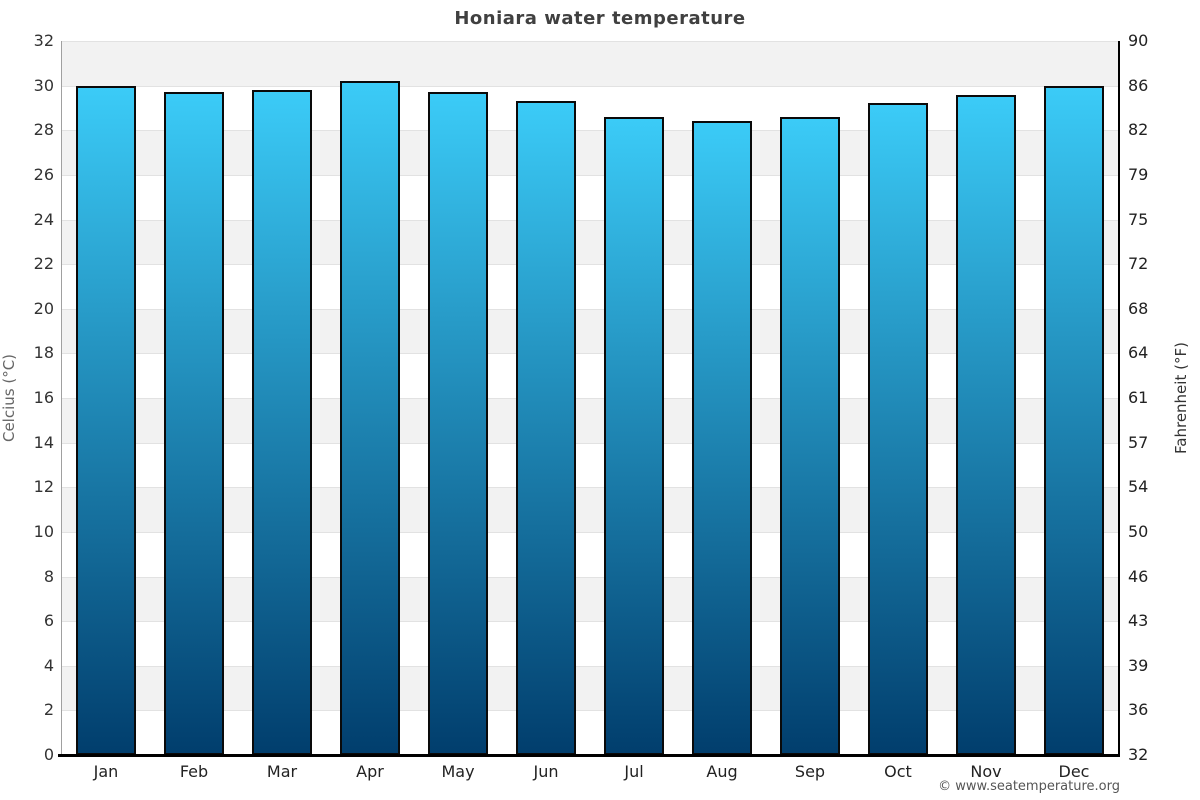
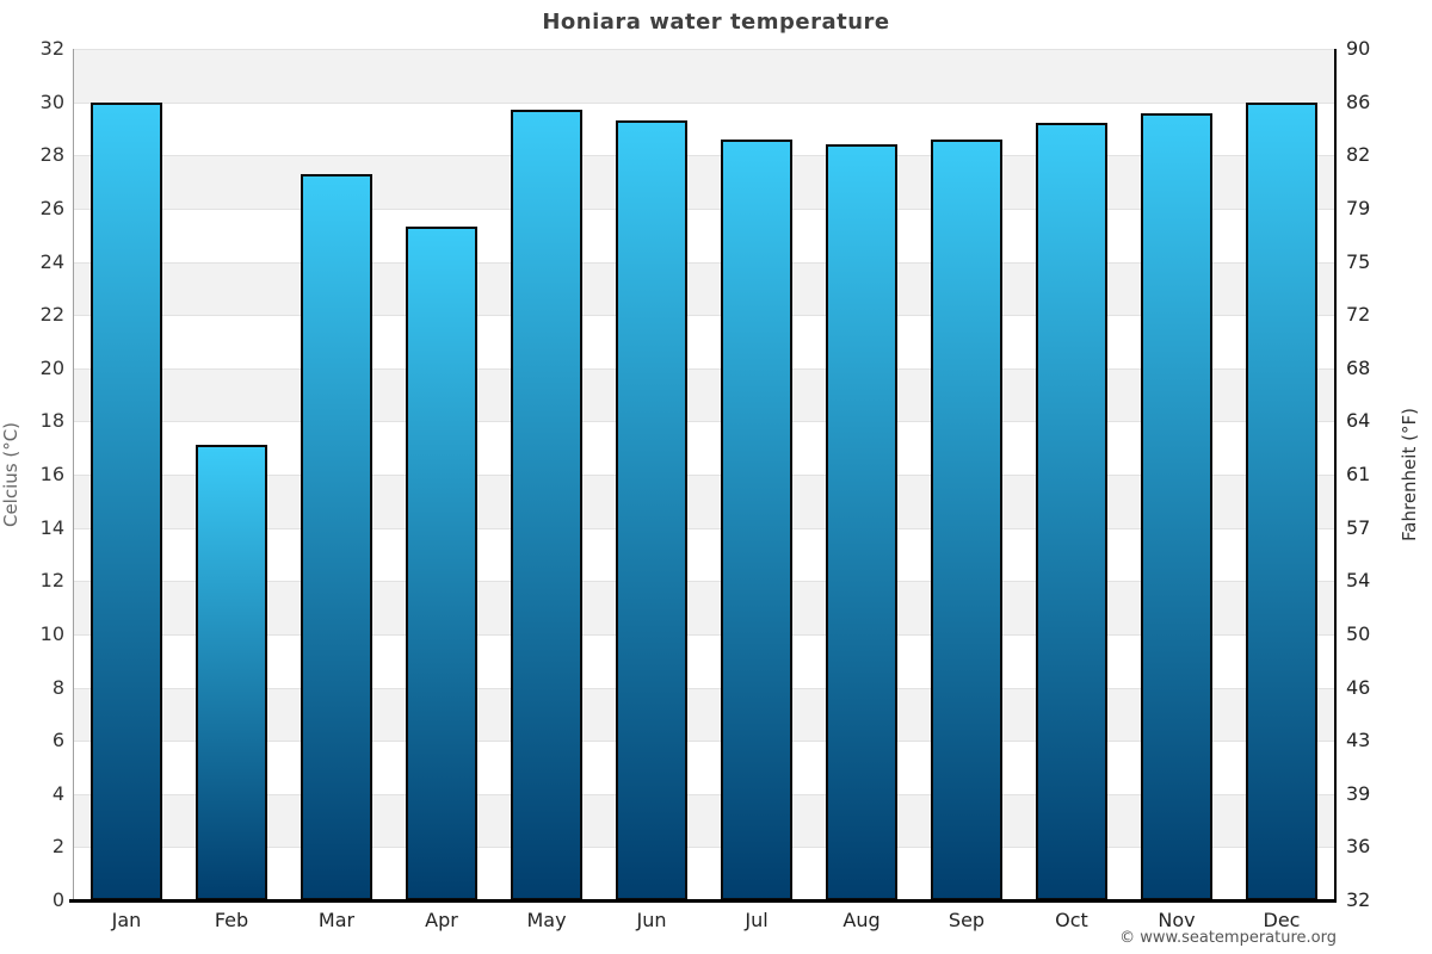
Feb: 29.7 -> 17.1
Mar: 29.8 -> 27.3
Apr: 30.2 -> 25.3
